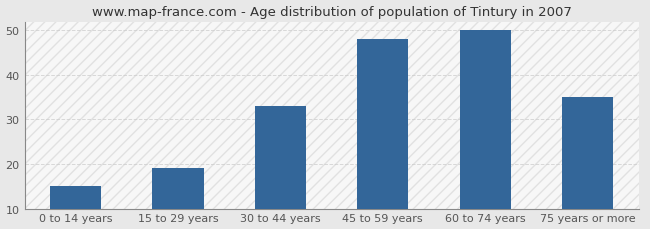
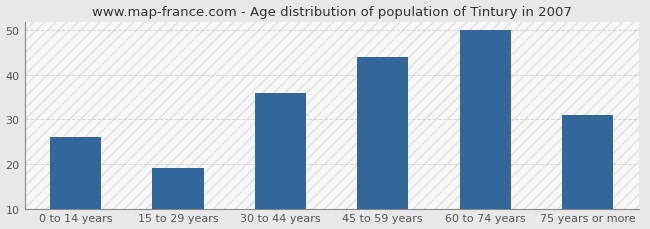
0 to 14 years: 15 -> 26
30 to 44 years: 33 -> 36
45 to 59 years: 48 -> 44
75 years or more: 35 -> 31
